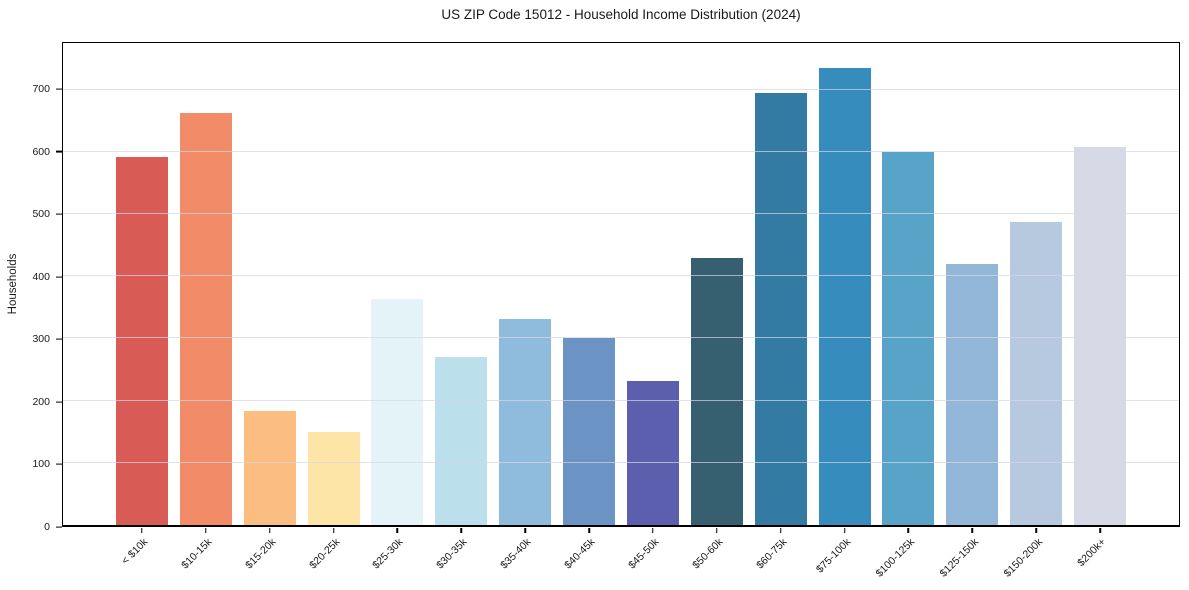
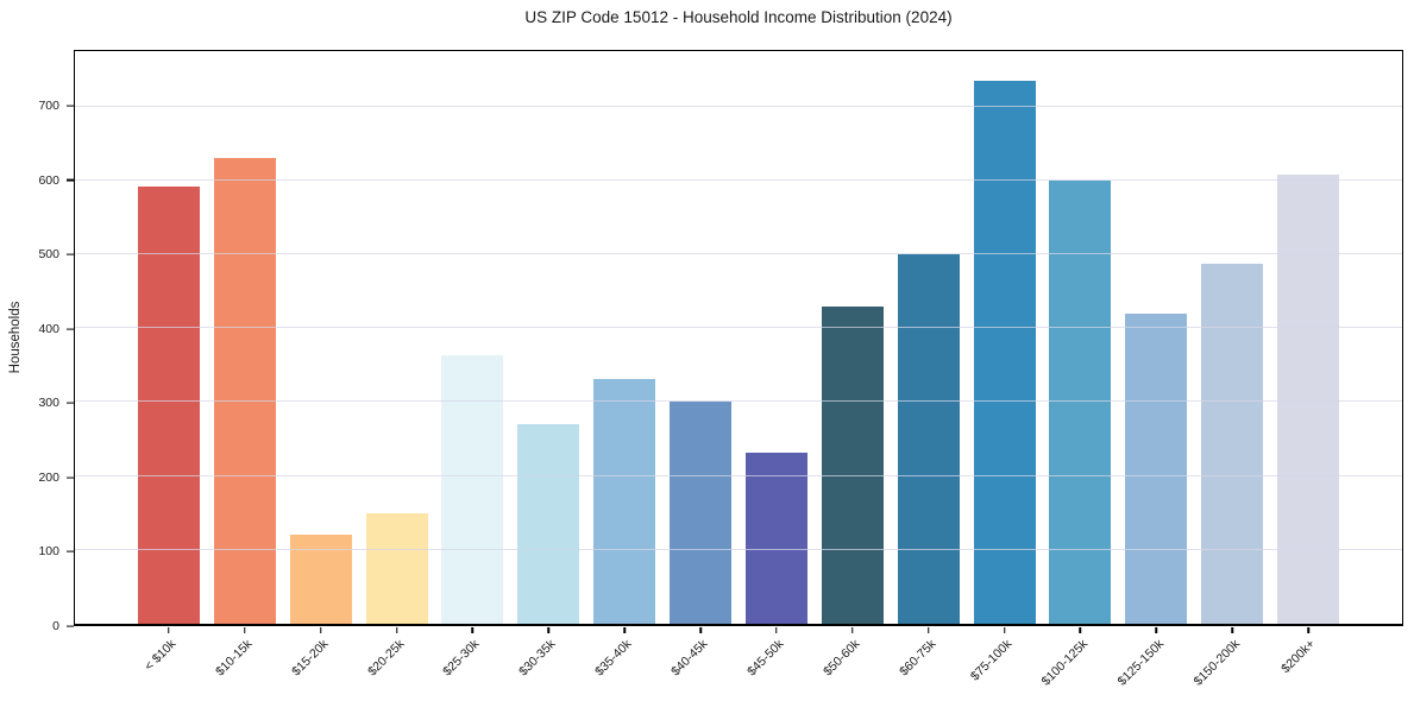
$10-15k: 660 -> 630
$15-20k: 180 -> 120
$60-75k: 700 -> 500
